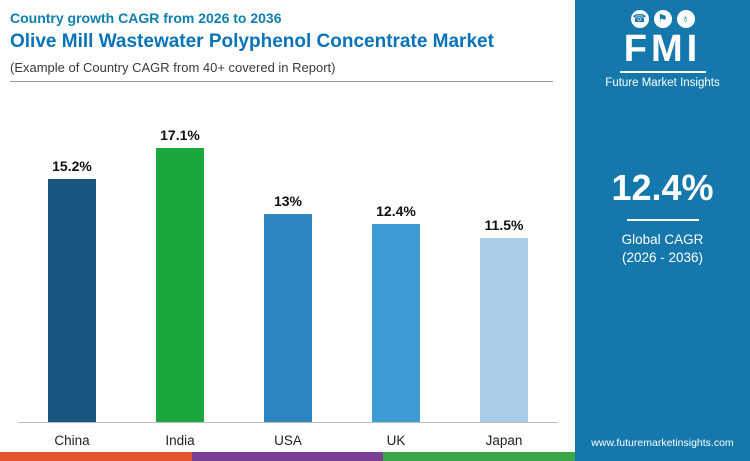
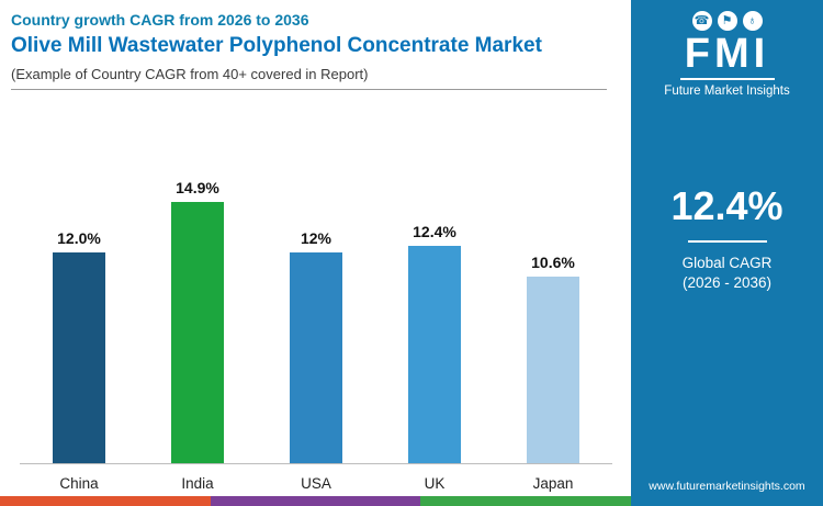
China: 15.2% -> 12.0%
India: 17.1% -> 14.9%
USA: 13% -> 12%
Japan: 11.5% -> 10.6%
